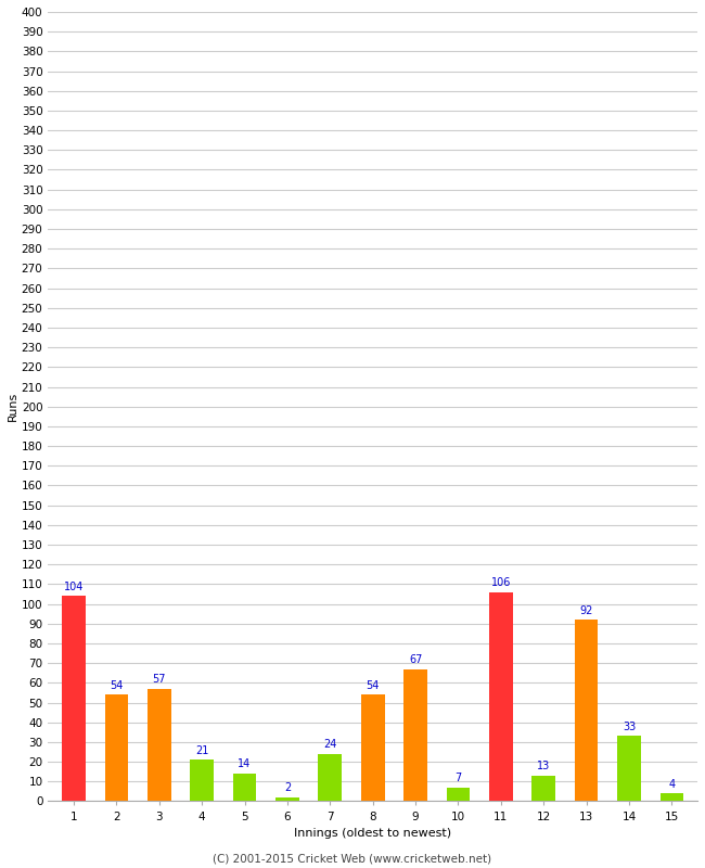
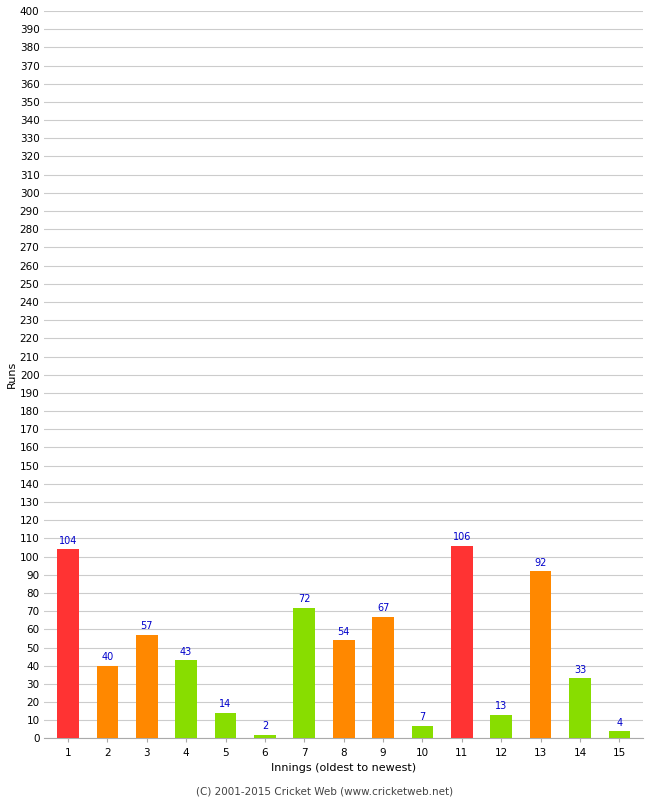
2: 54 -> 40
4: 21 -> 43
7: 24 -> 72
